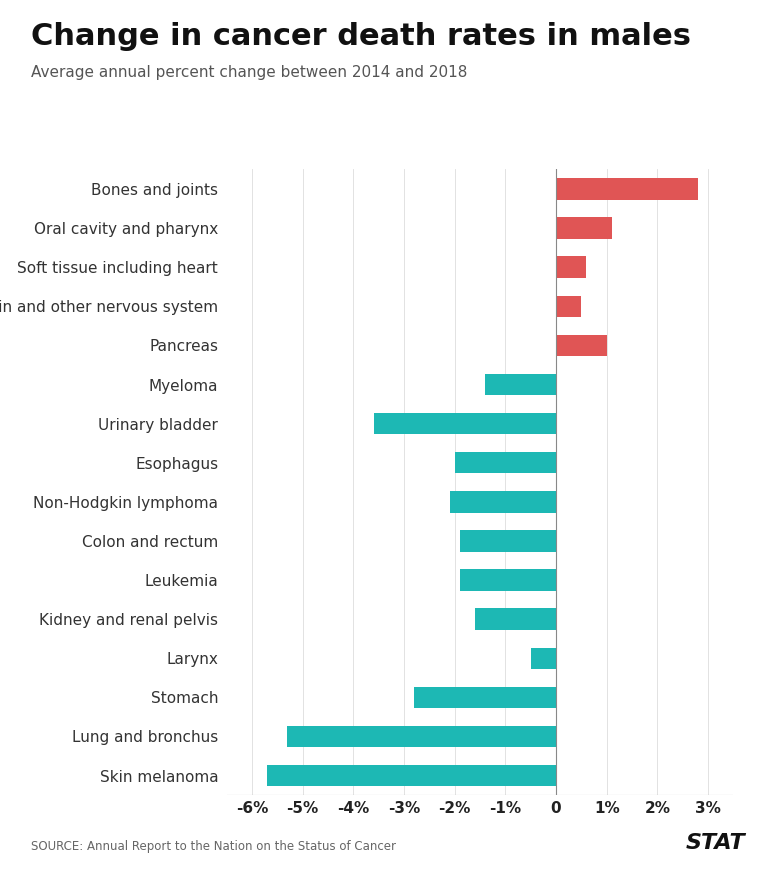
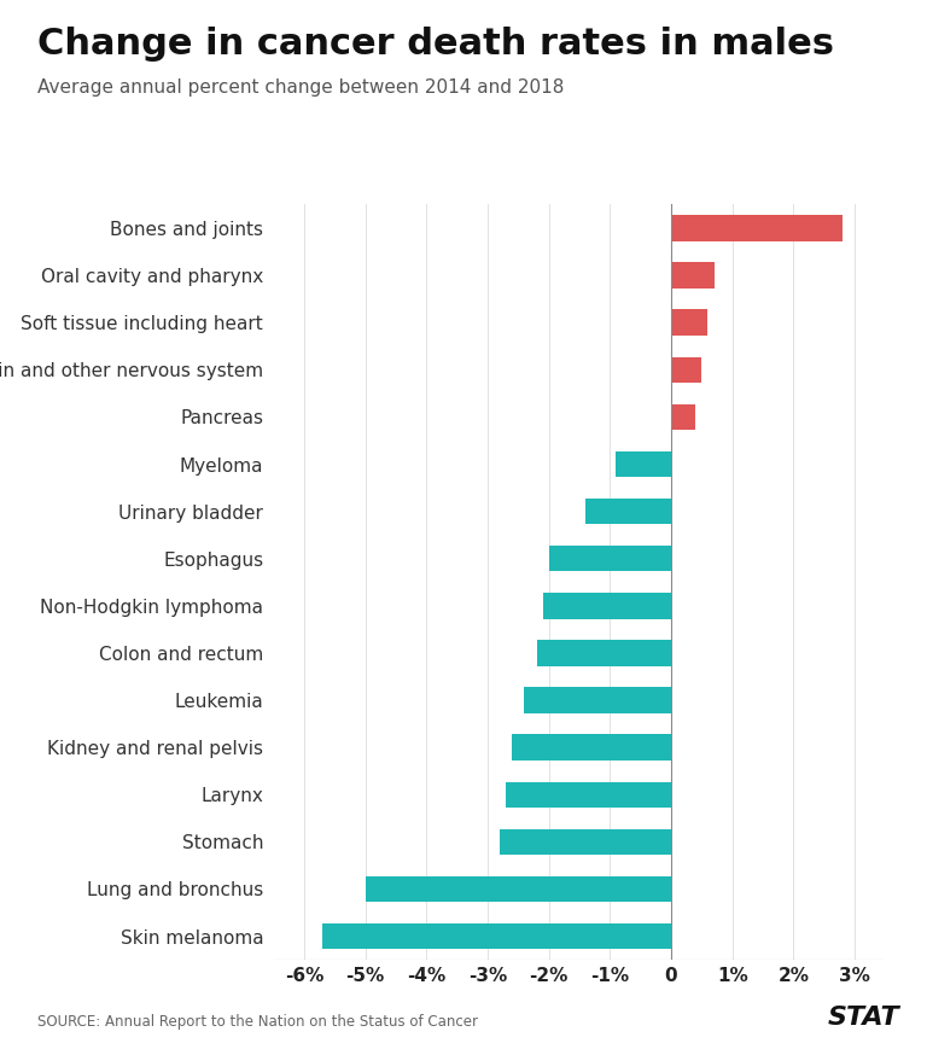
Oral cavity and pharynx: 1.1% -> 0.7%
Pancreas: 1.0% -> 0.4%
Myeloma: -1.4% -> -0.9%
Urinary bladder: -3.6% -> -1.4%
Colon and rectum: -1.9% -> -2.2%
Leukemia: -1.9% -> -2.4%
Kidney and renal pelvis: -1.6% -> -2.6%
Larynx: -0.5% -> -2.7%
Lung and bronchus: -5.3% -> -5.0%
